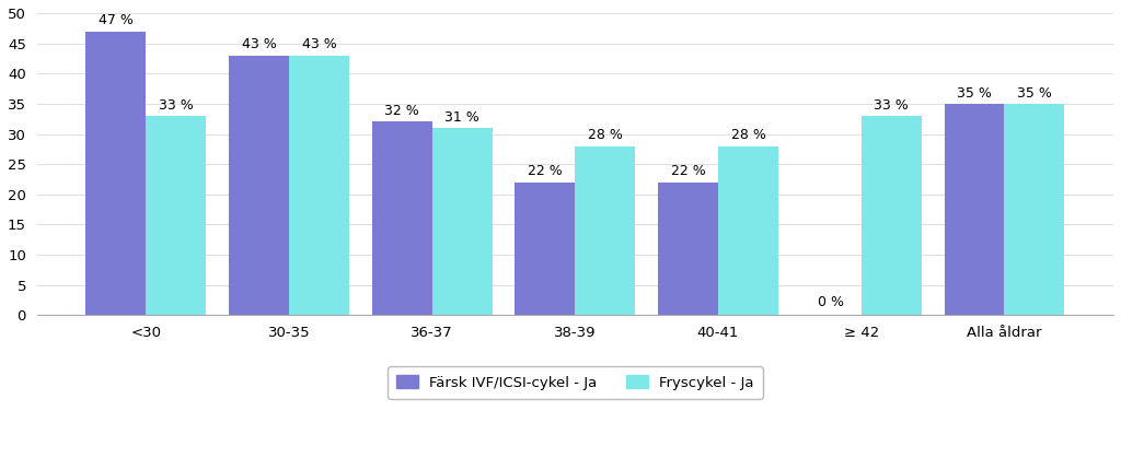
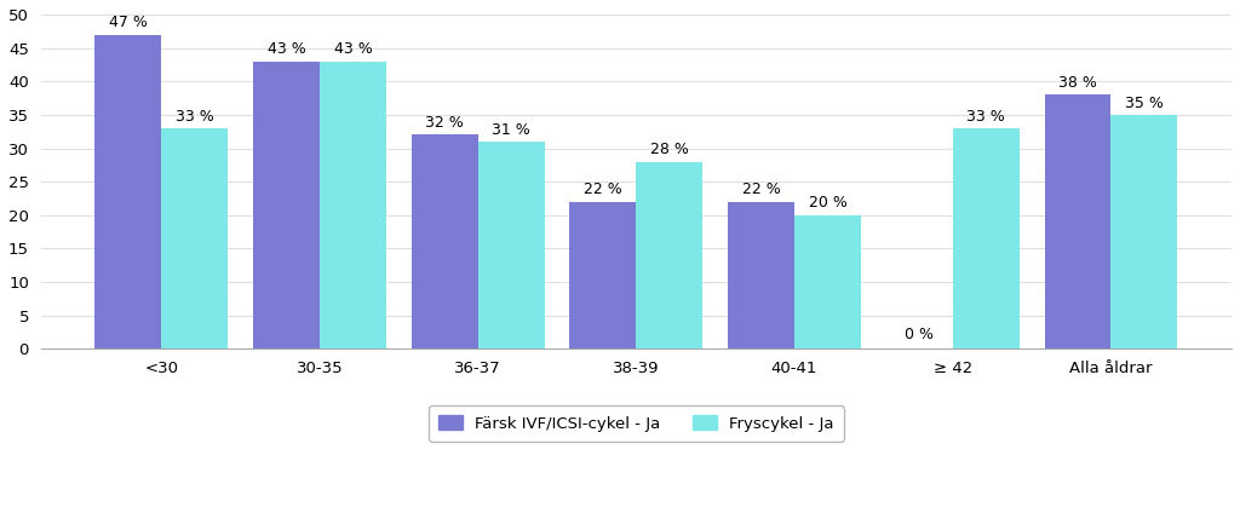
Fryscykel - Ja/40-41: 28 -> 20
Färsk IVF/ICSI-cykel - Ja/Alla åldrar: 35 -> 38
